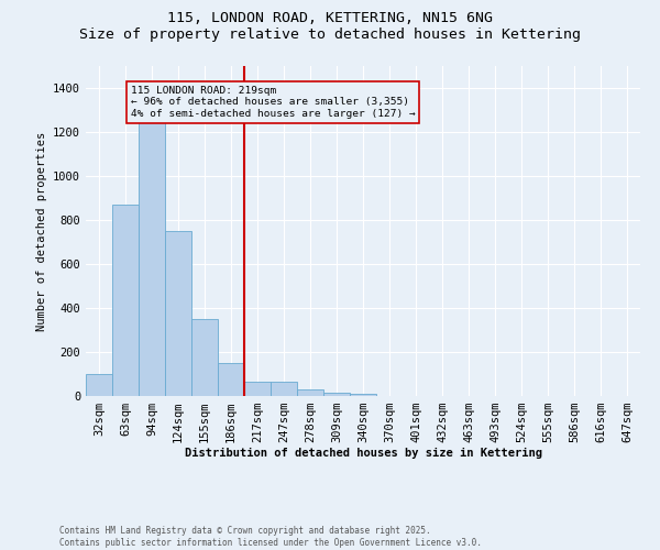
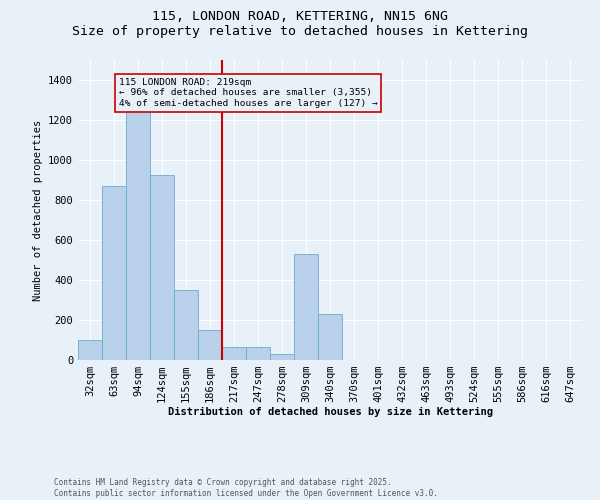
124sqm: 750 -> 925
309sqm: 15 -> 530
340sqm: 8 -> 230
